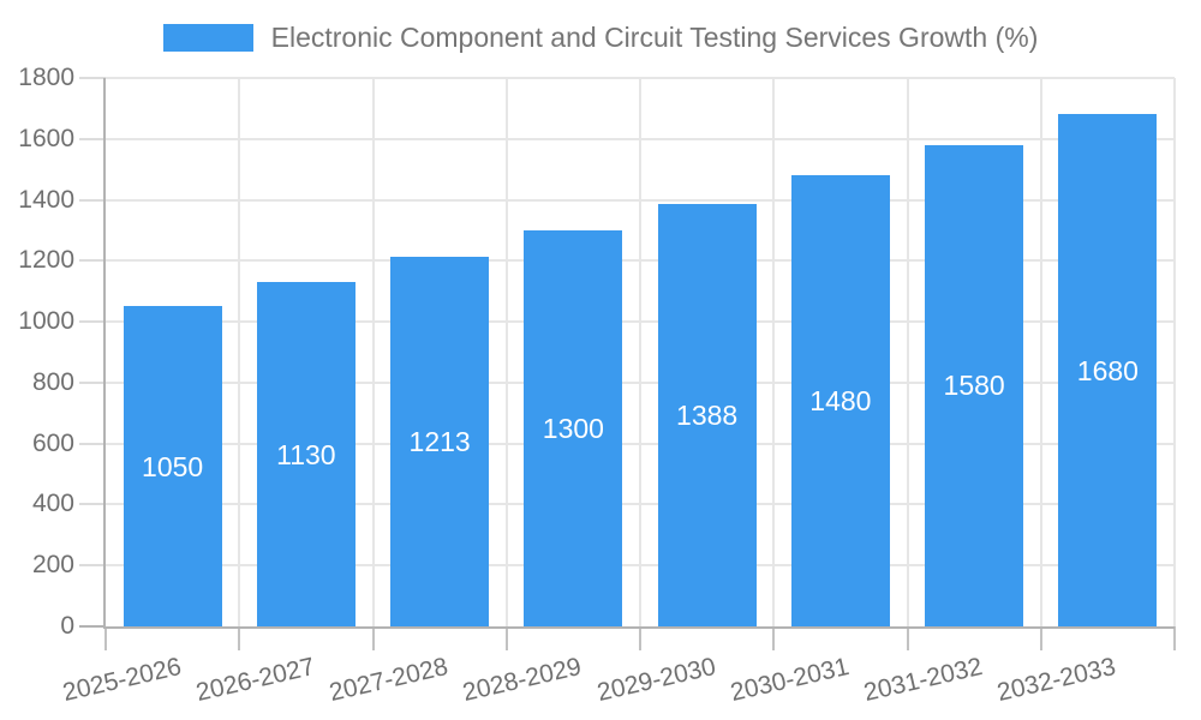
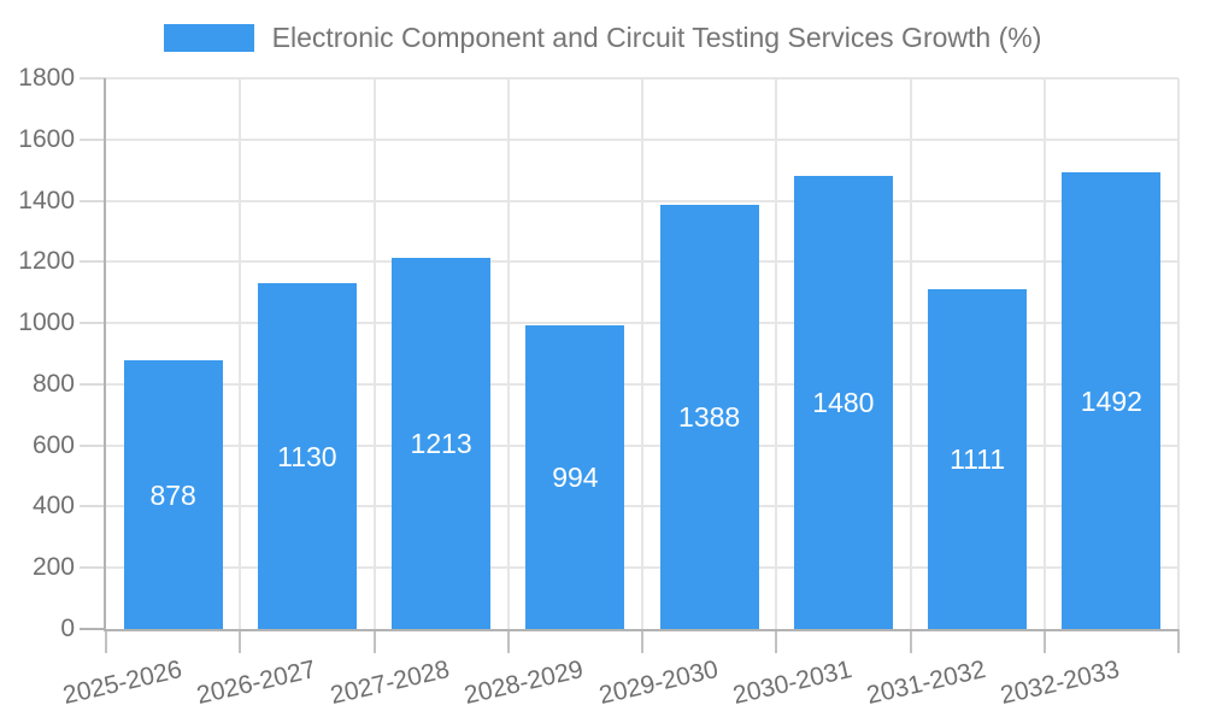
2025-2026: 1050 -> 878
2028-2029: 1300 -> 994
2031-2032: 1580 -> 1111
2032-2033: 1680 -> 1492
